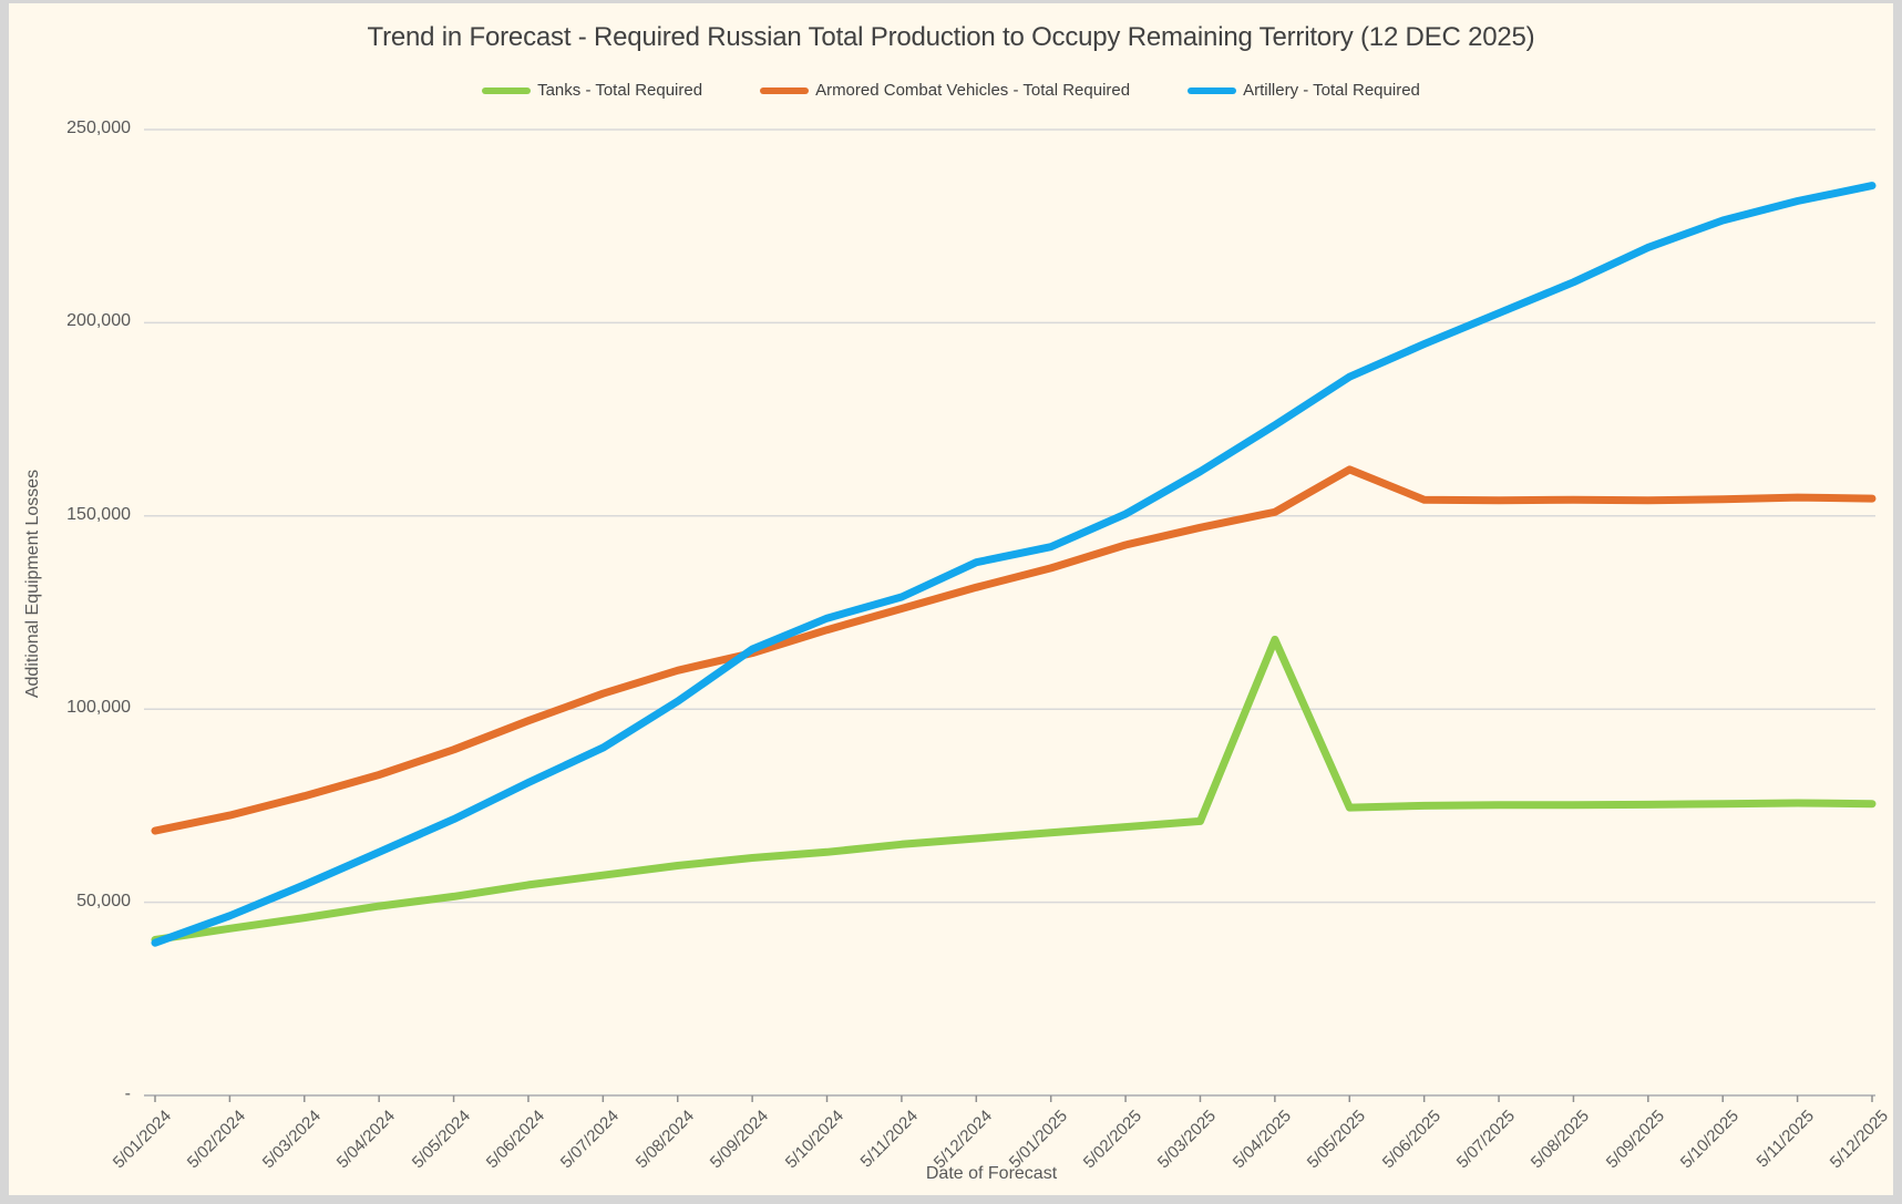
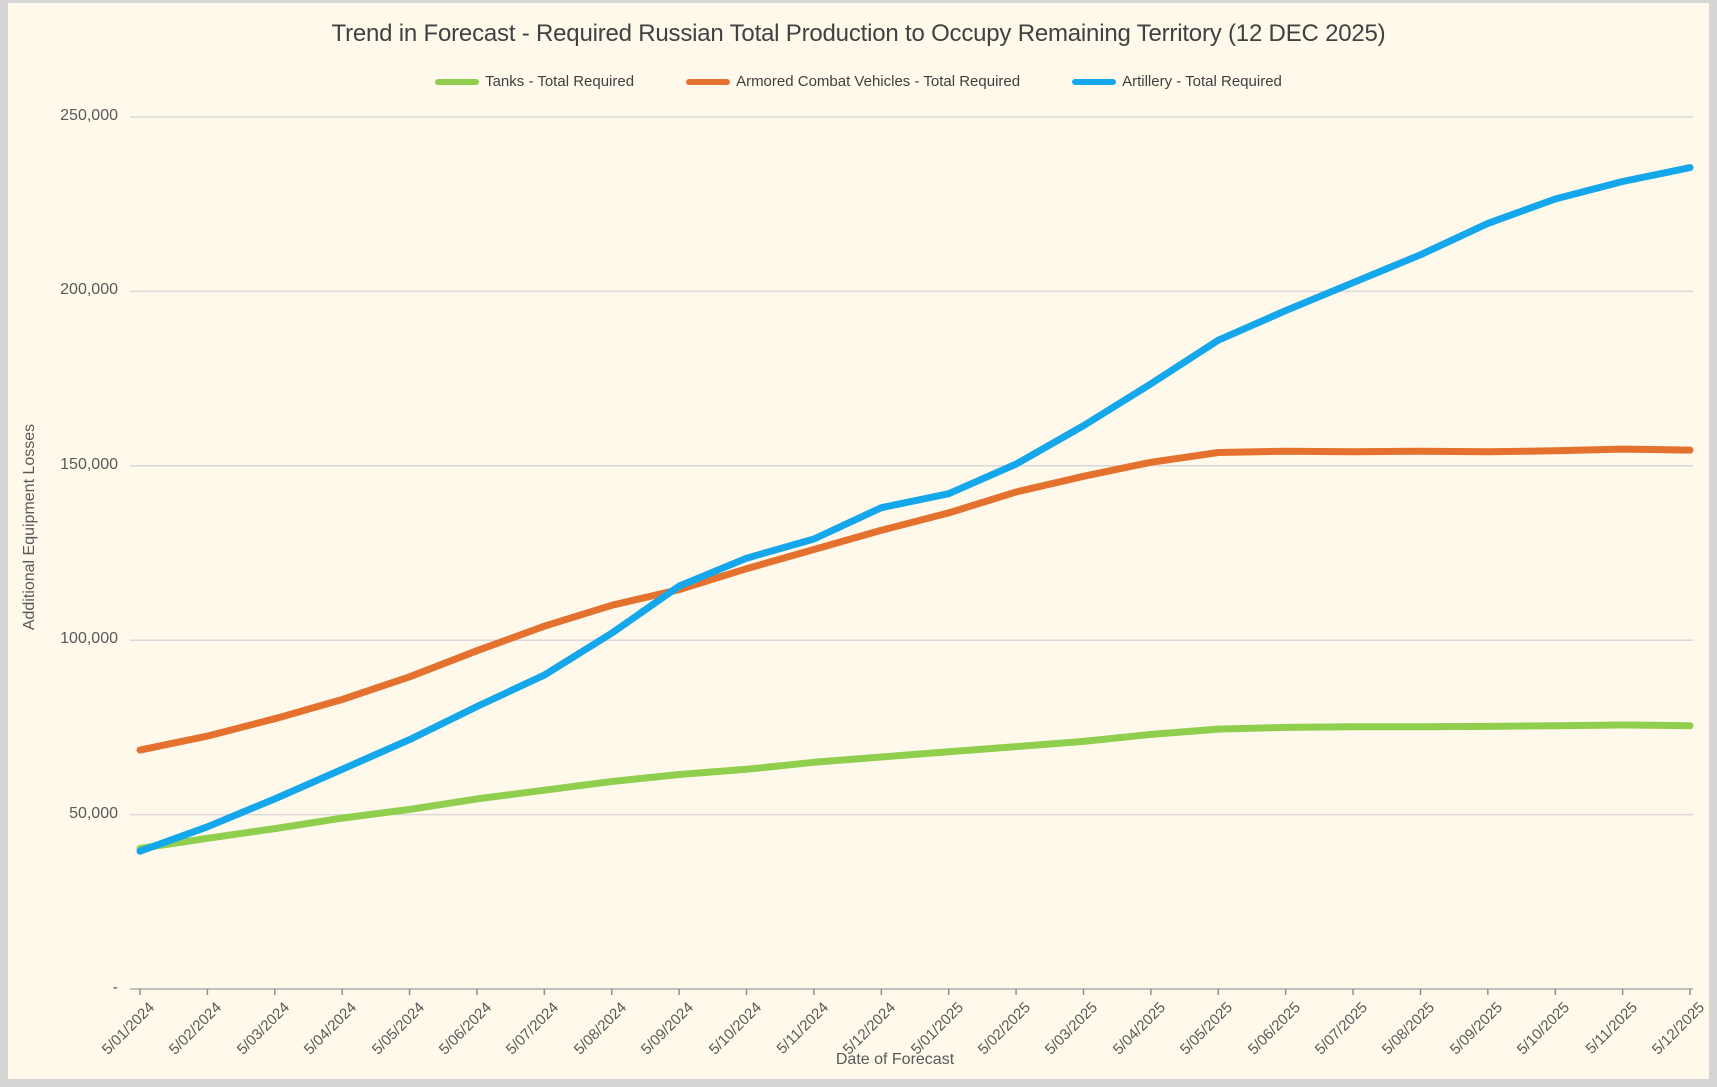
Tanks - Total Required/5/04/2025: 118000 -> 73000
Armored Combat Vehicles - Total Required/5/05/2025: 162000 -> 154000
